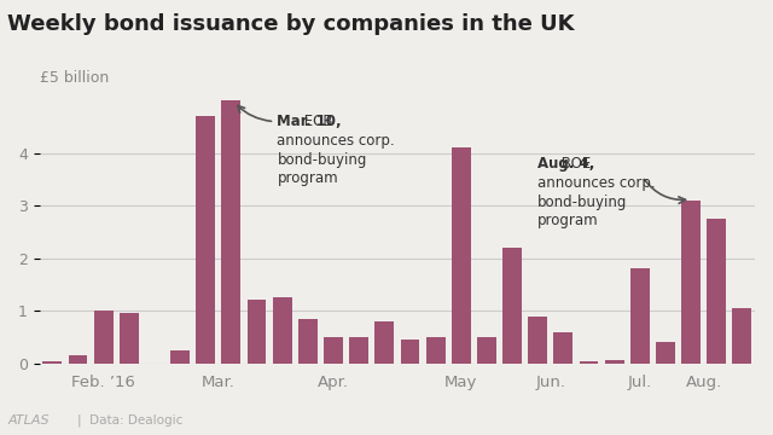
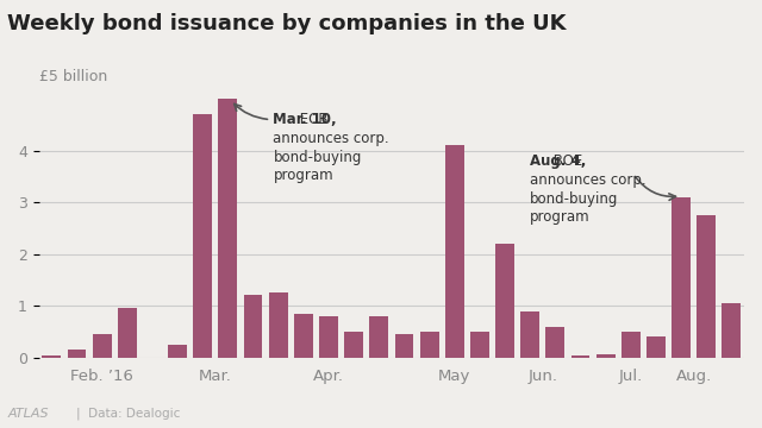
Feb. ’16: 1.00 -> 0.45
Apr.: 0.50 -> 0.80
Jul.: 1.80 -> 0.50
